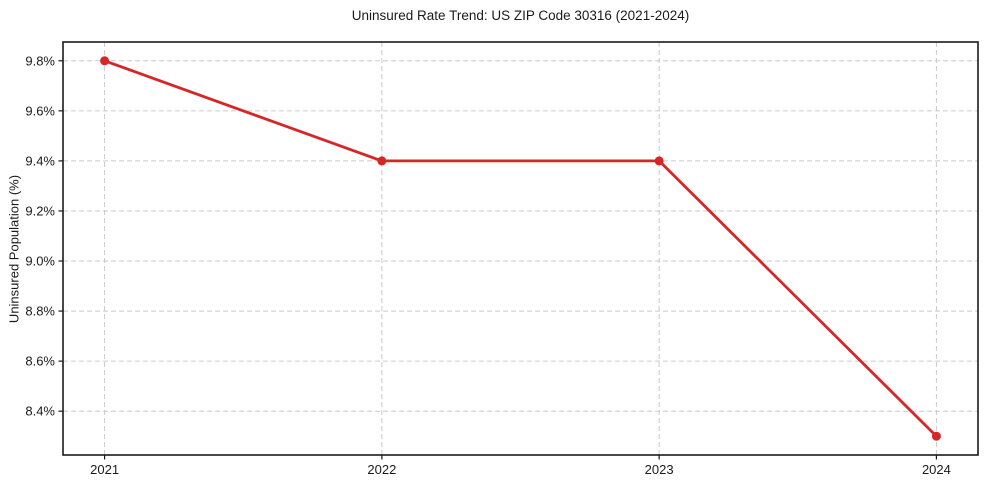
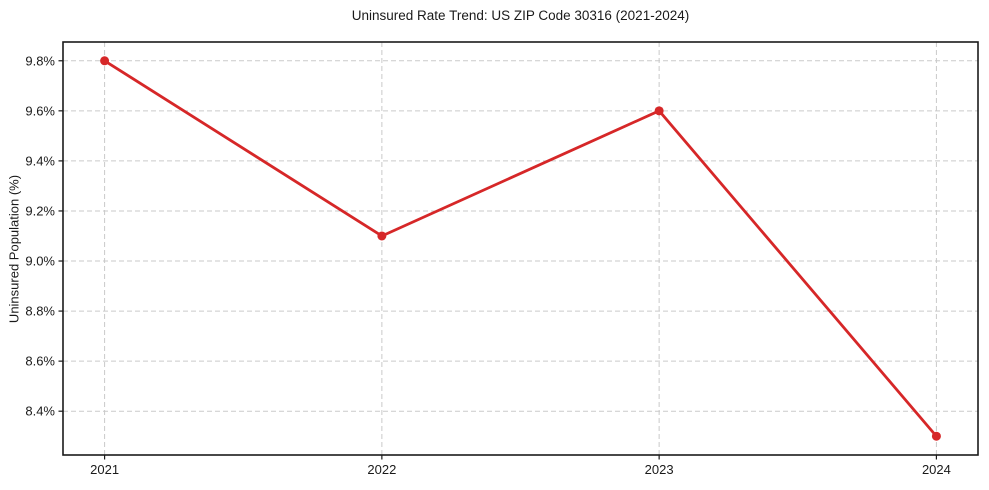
2022: 9.4% -> 9.1%
2023: 9.4% -> 9.6%
